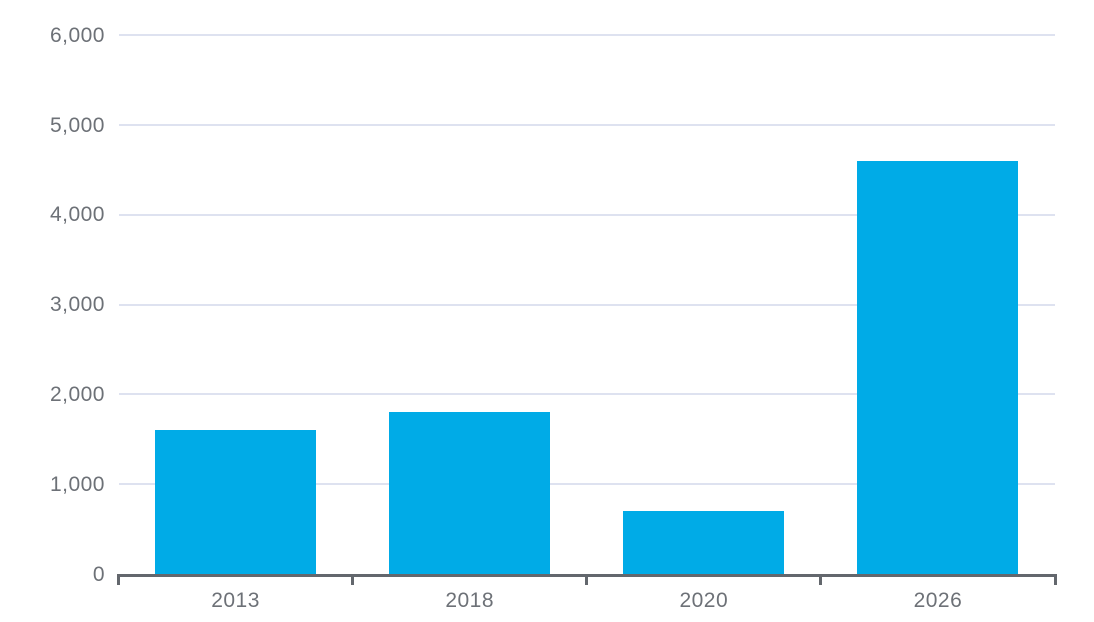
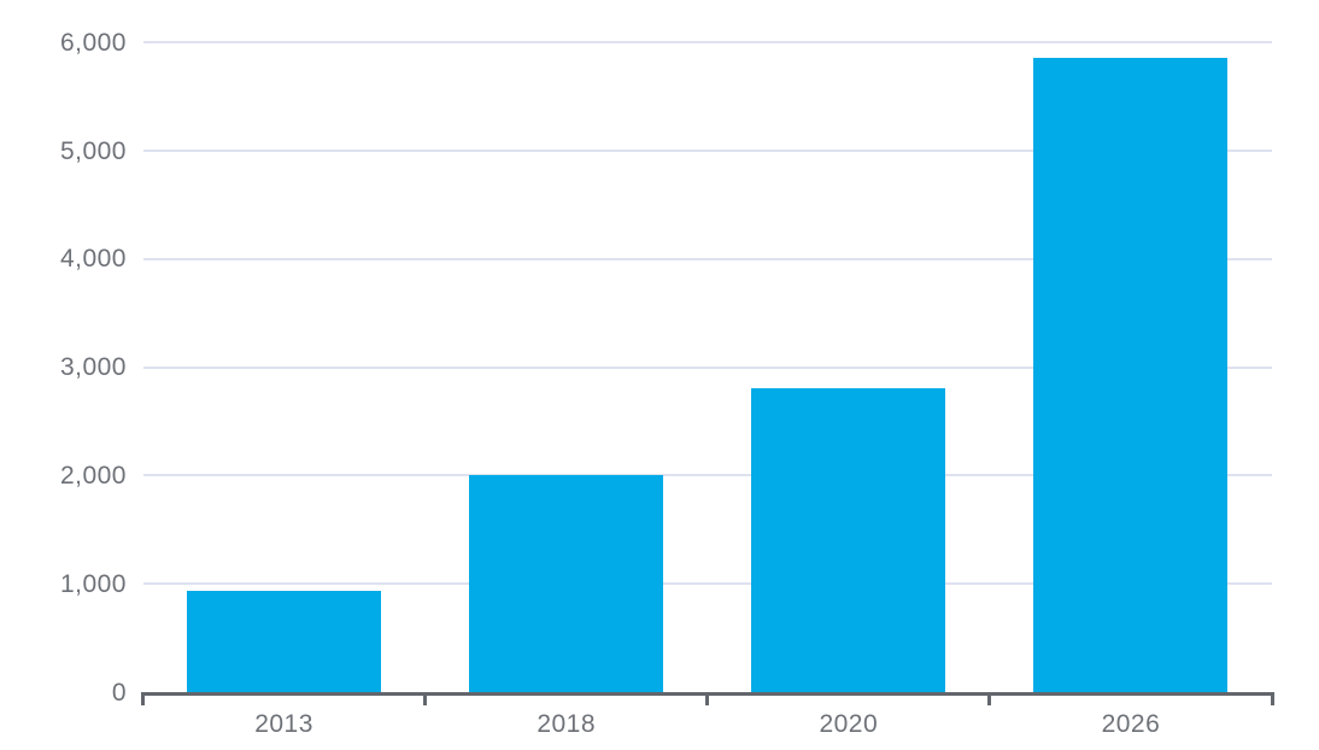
2013: 1600 -> 900
2018: 1800 -> 2000
2020: 700 -> 2800
2026: 4600 -> 5900
